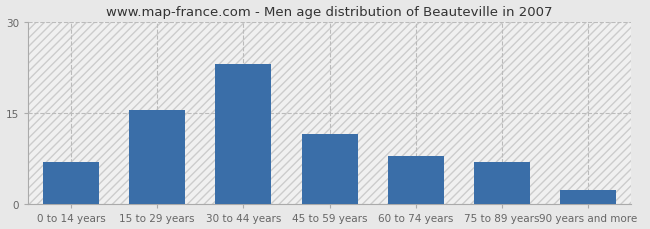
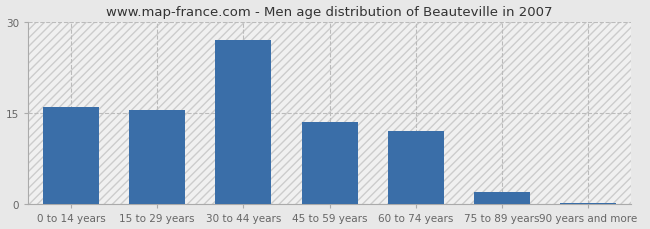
0 to 14 years: 7.0 -> 16.0
30 to 44 years: 23.0 -> 27.0
45 to 59 years: 11.6 -> 13.5
60 to 74 years: 8.0 -> 12.0
75 to 89 years: 7.0 -> 2.0
90 years and more: 2.4 -> 0.2
